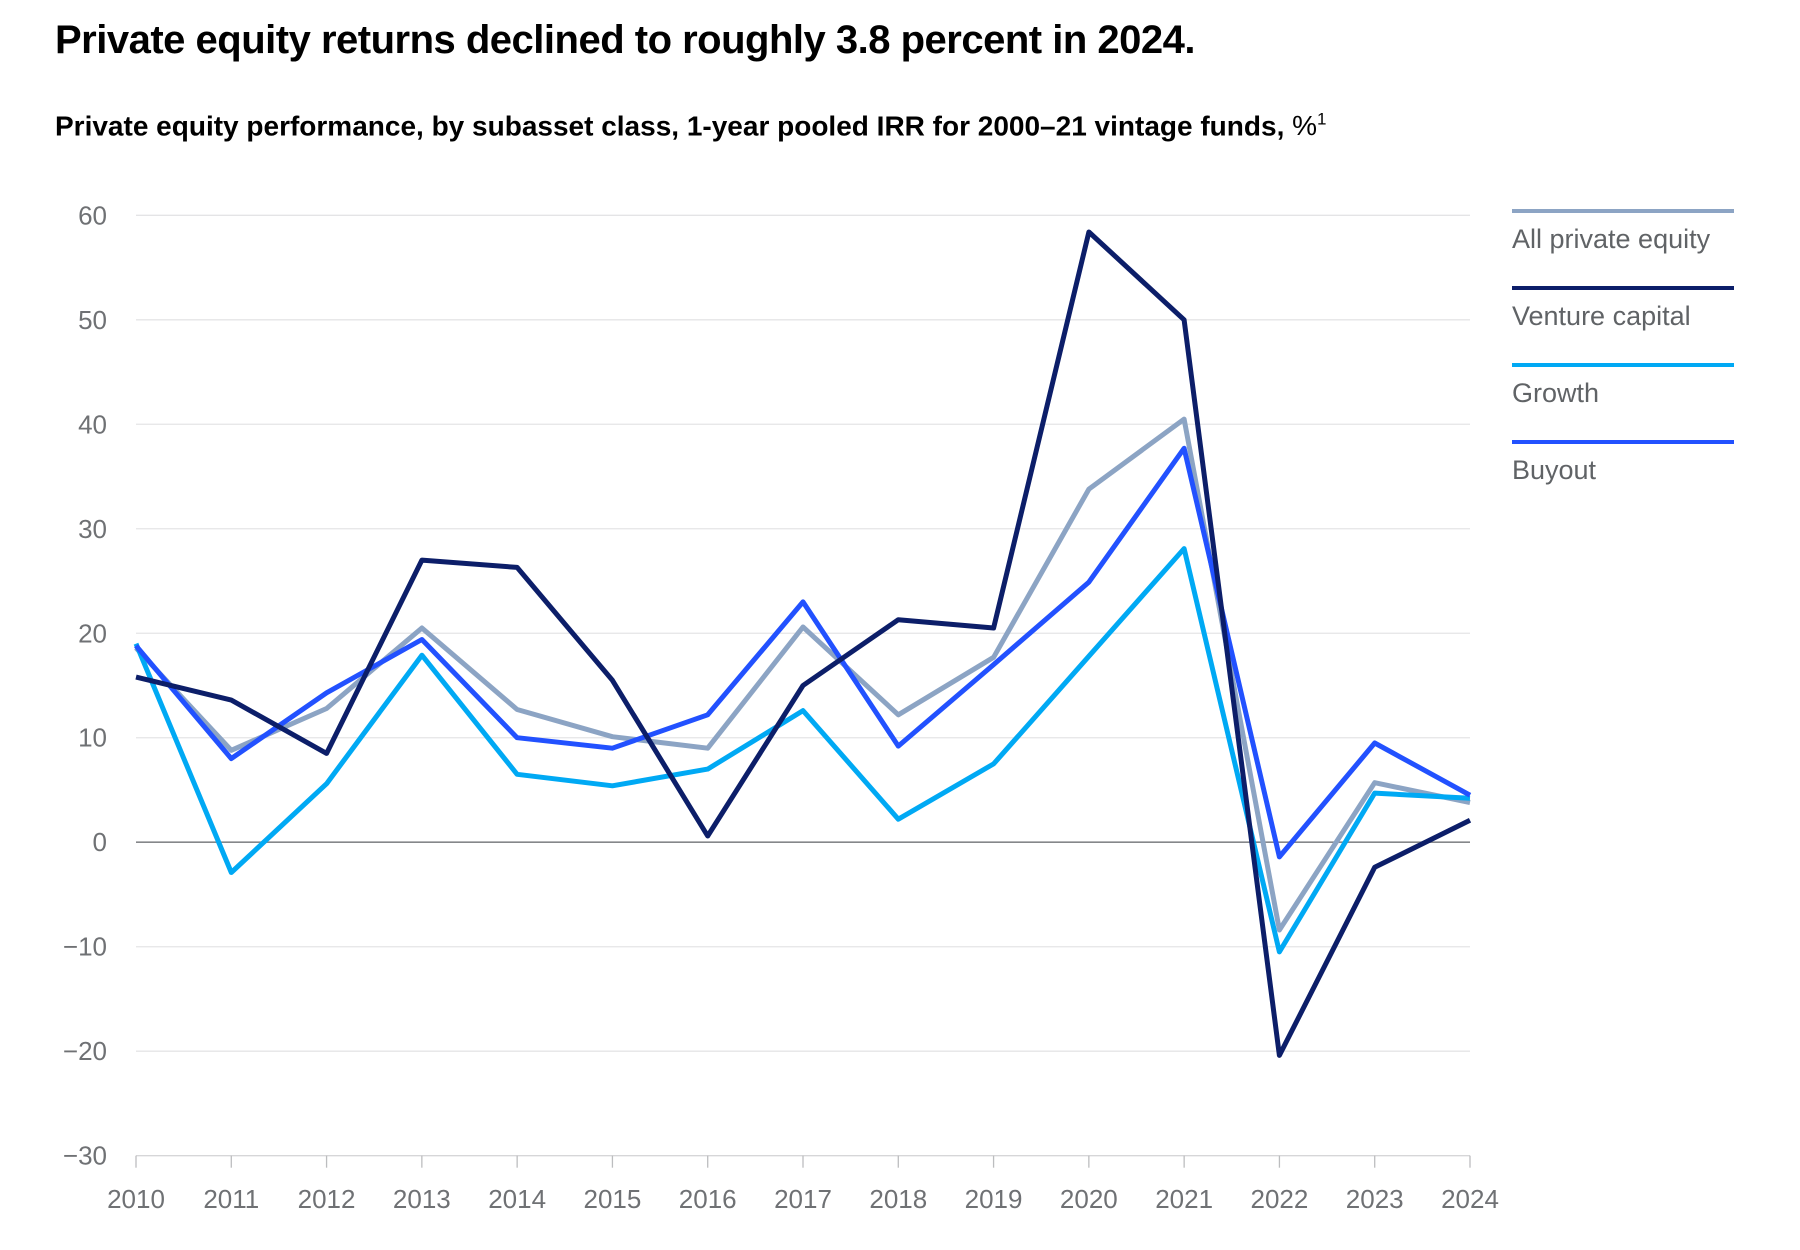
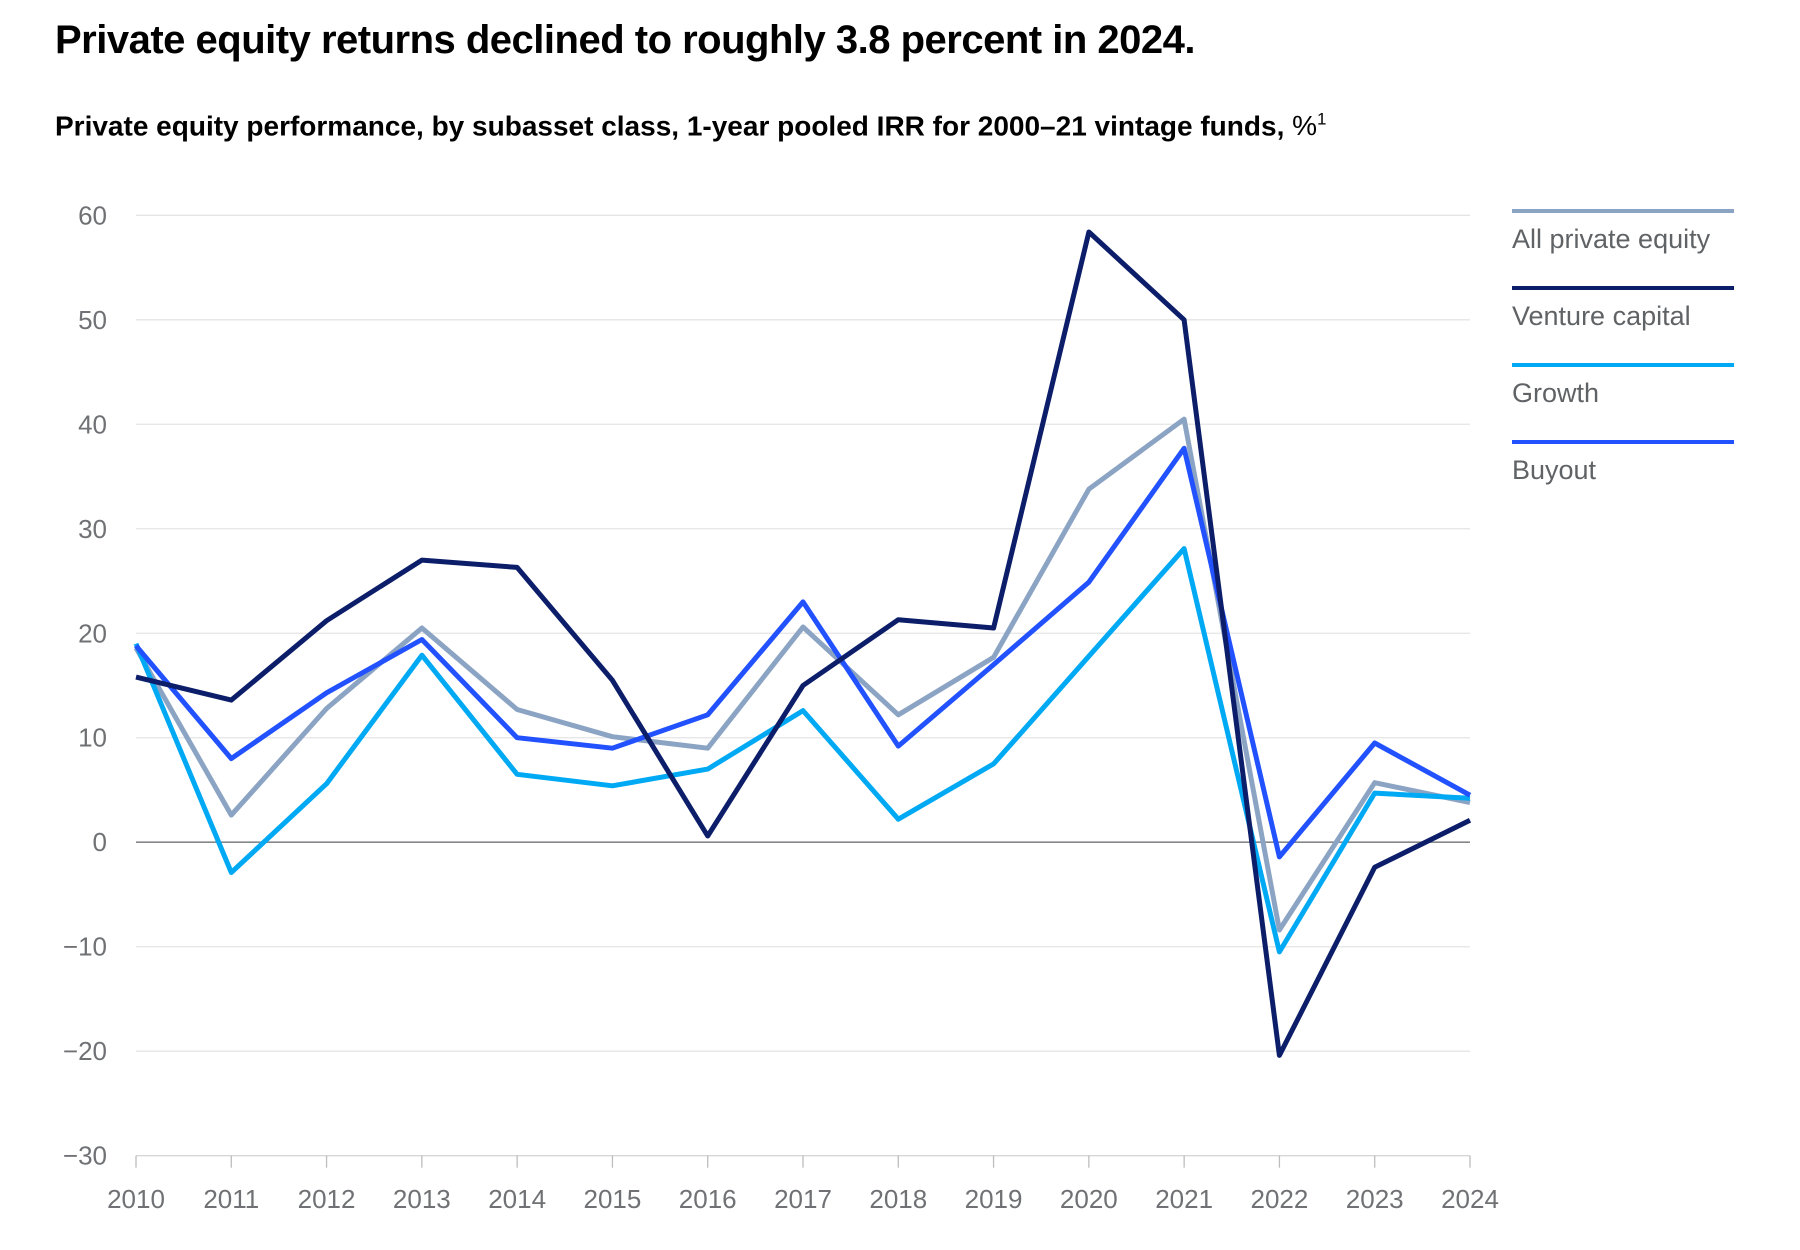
All private equity/2011: 8.8 -> 2.6
Venture capital/2012: 8.5 -> 21.2
